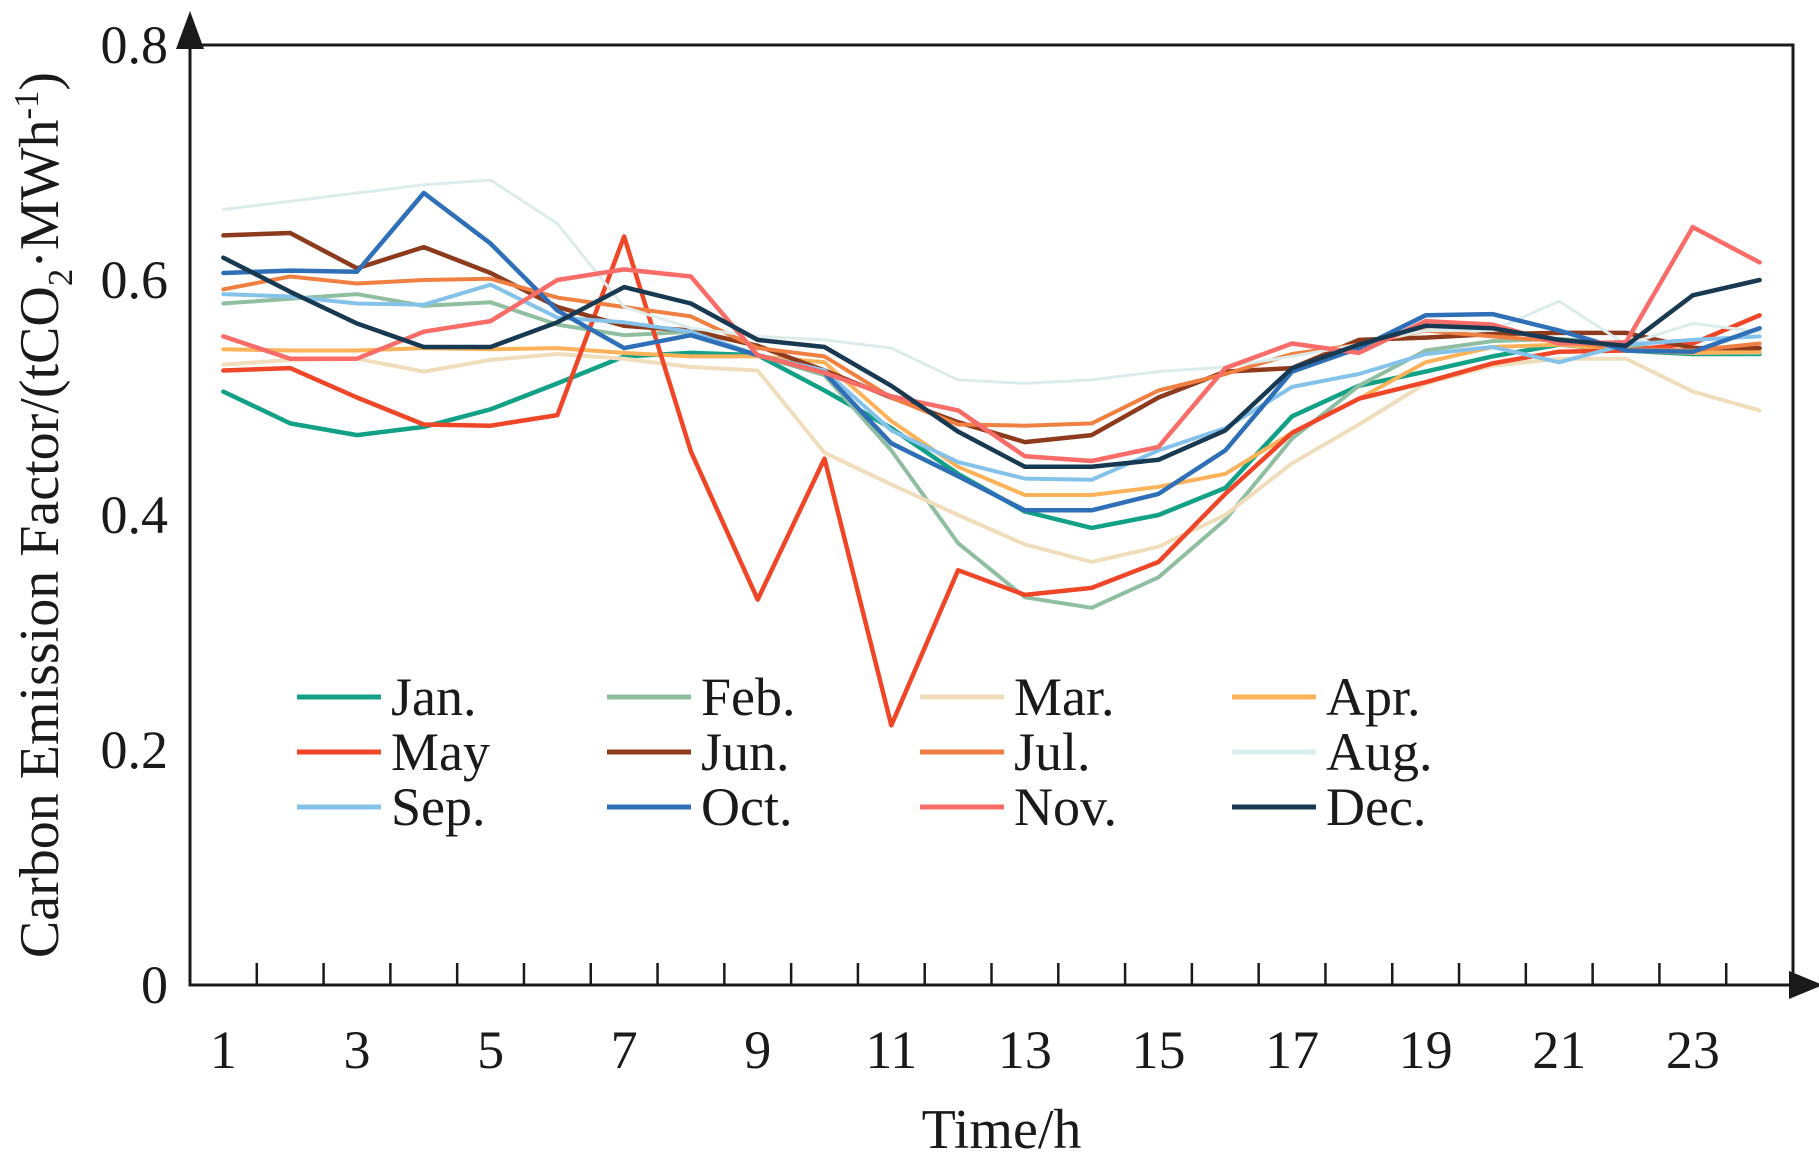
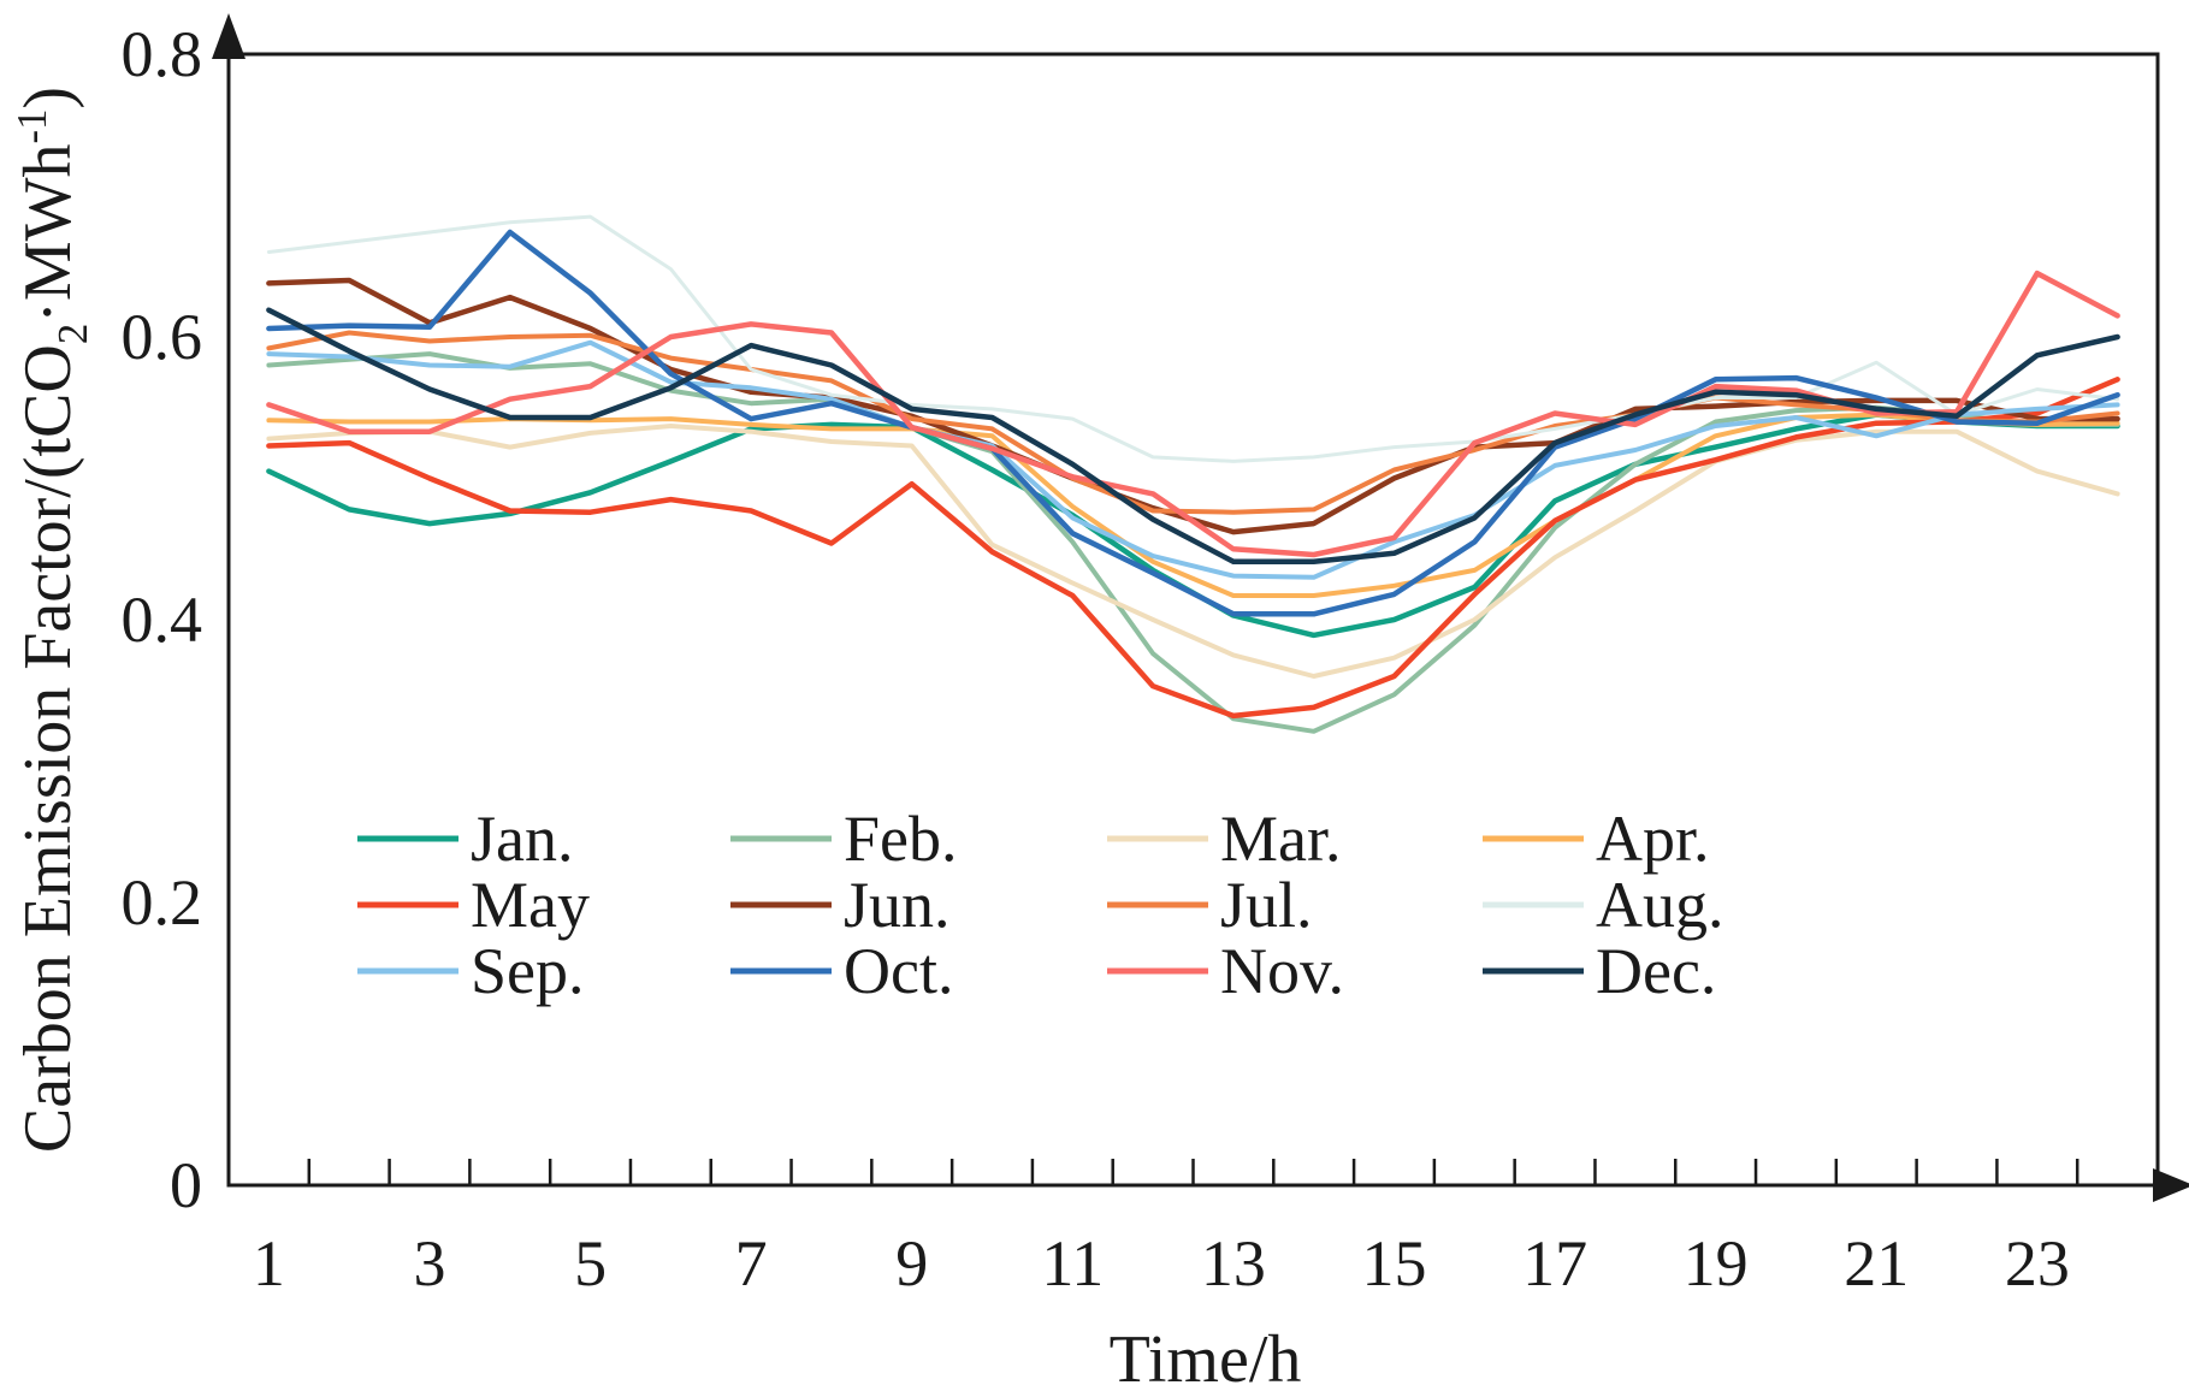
May/7: 0.637 -> 0.477
May/9: 0.328 -> 0.496
May/11: 0.221 -> 0.417
